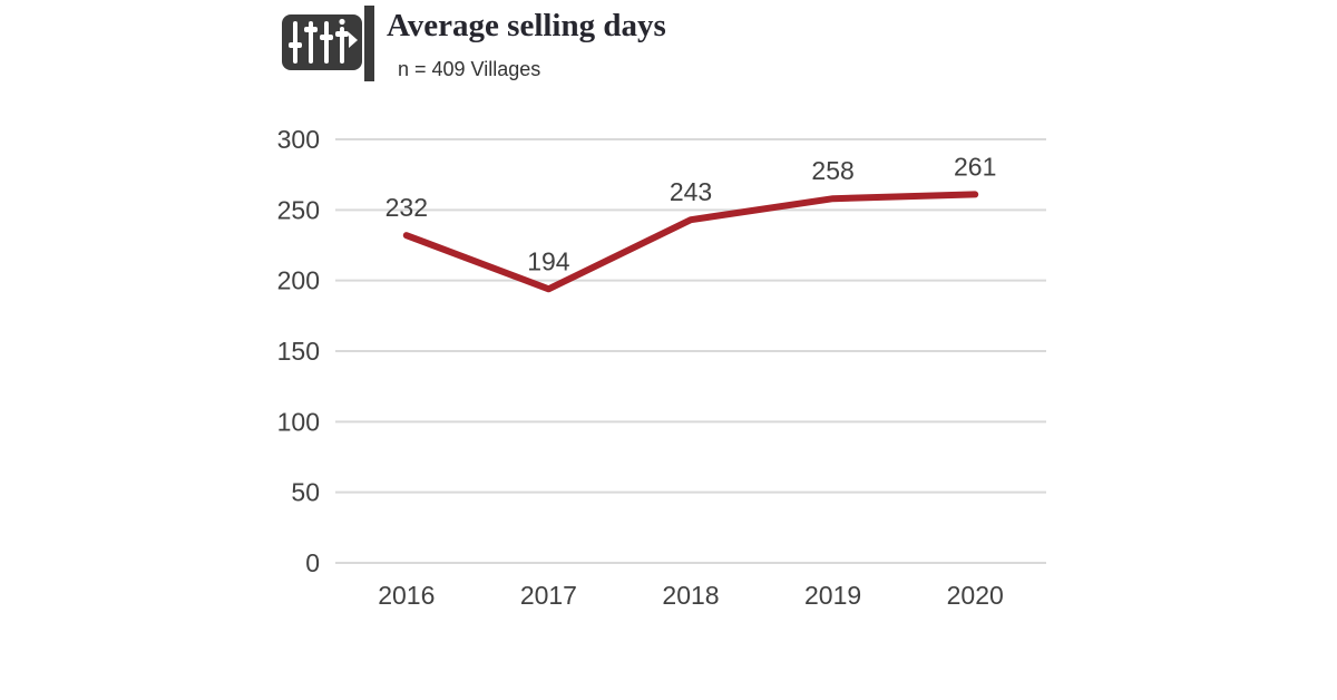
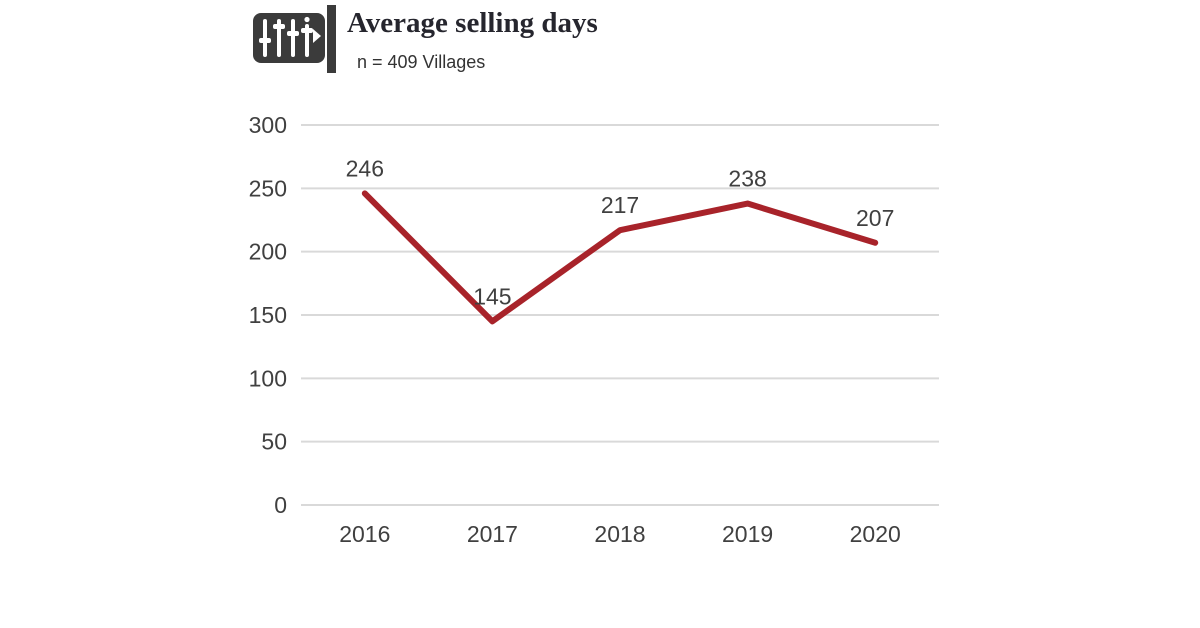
2016: 232 -> 246
2017: 194 -> 145
2018: 243 -> 217
2019: 258 -> 238
2020: 261 -> 207
